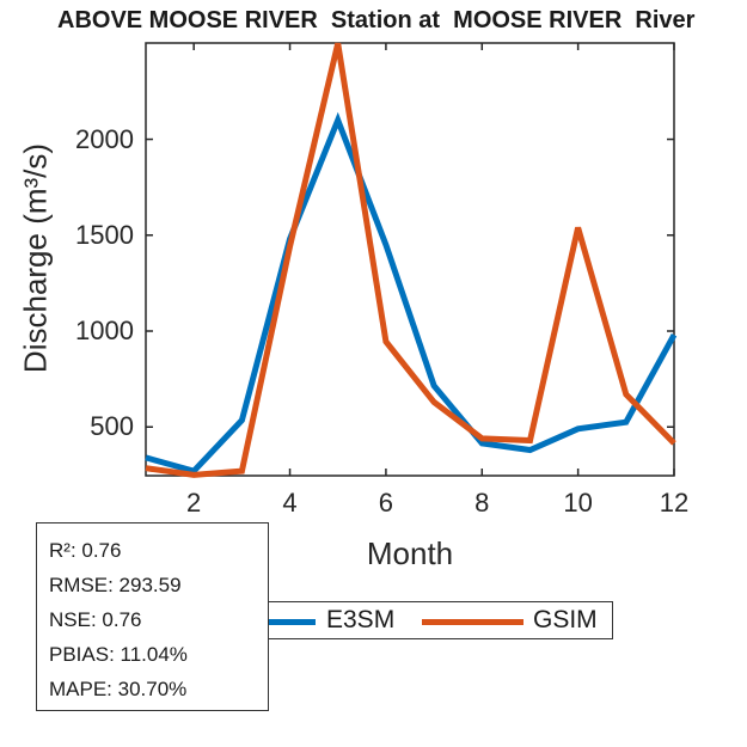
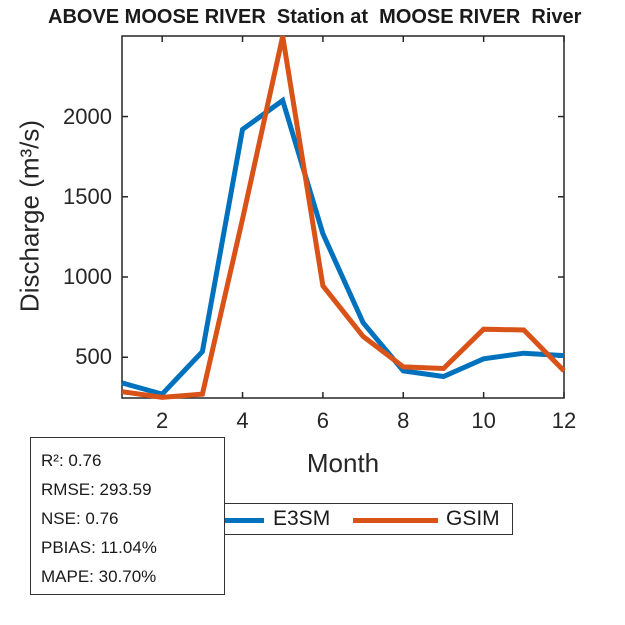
E3SM/4: 1480 -> 1920
GSIM/4: 1440 -> 1360
E3SM/6: 1450 -> 1270
GSIM/10: 1540 -> 680
E3SM/12: 980 -> 510
